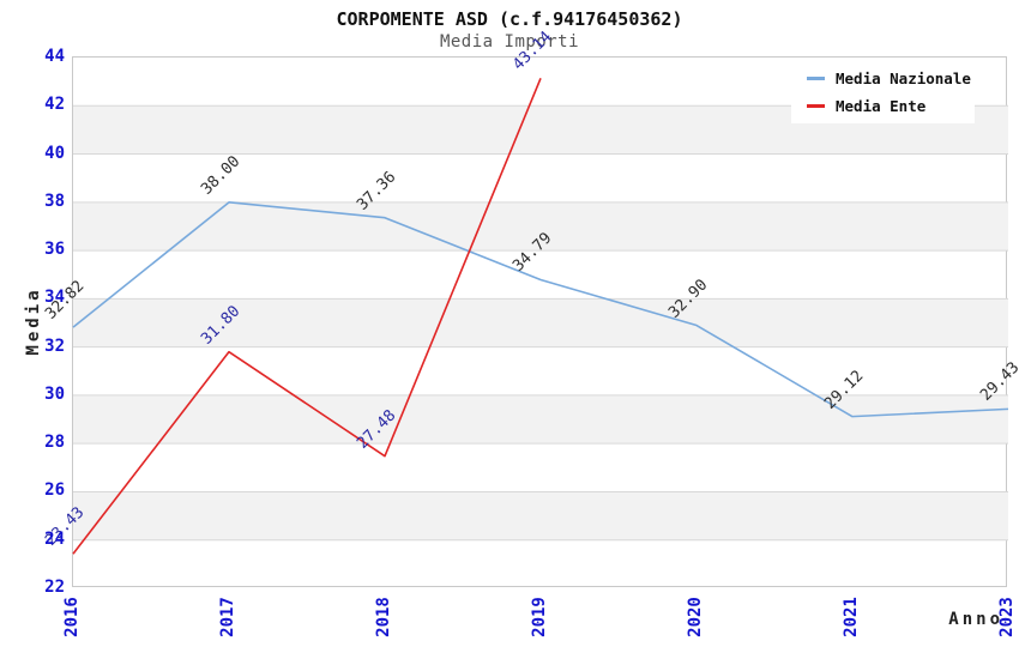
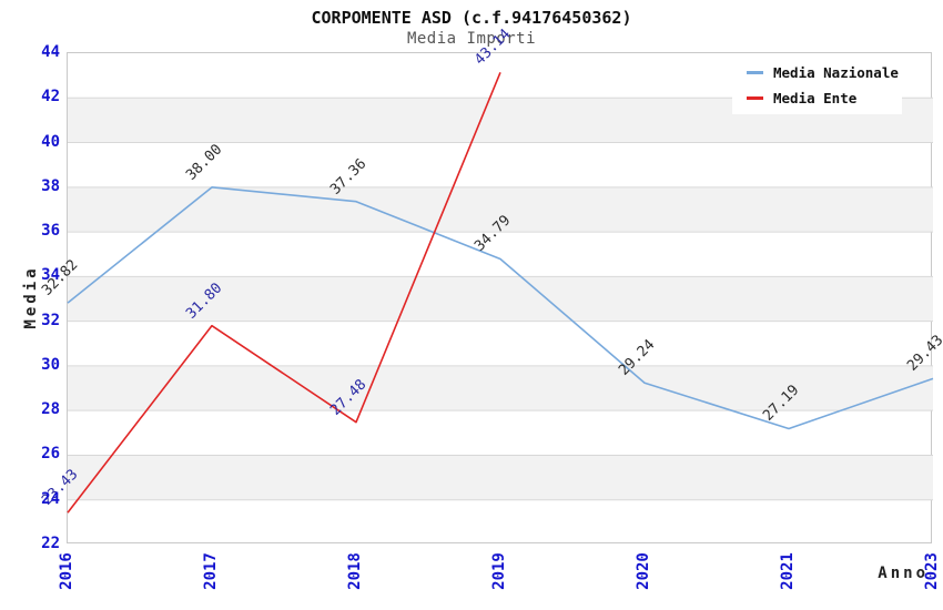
Media Nazionale/2020: 32.90 -> 29.24
Media Nazionale/2021: 29.12 -> 27.19
